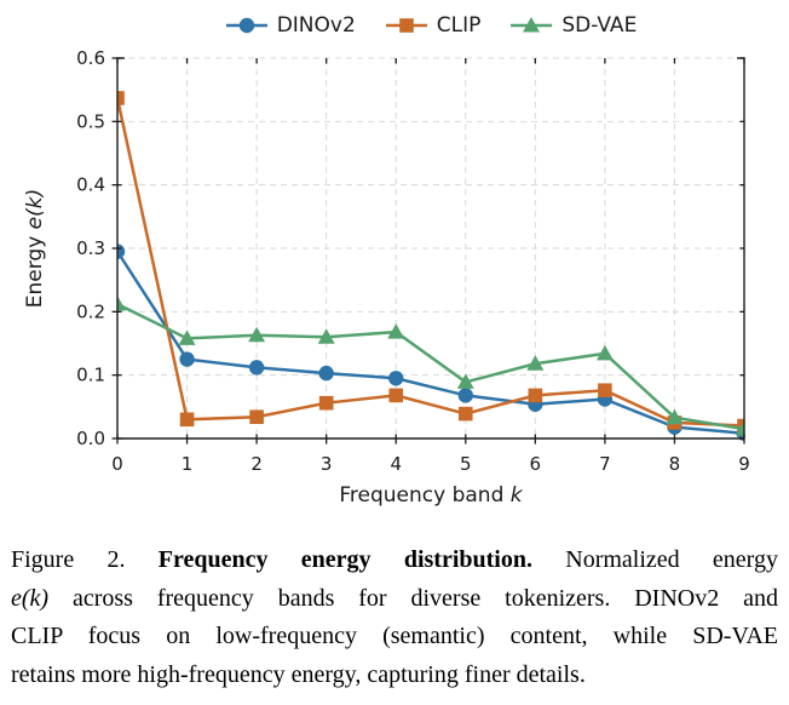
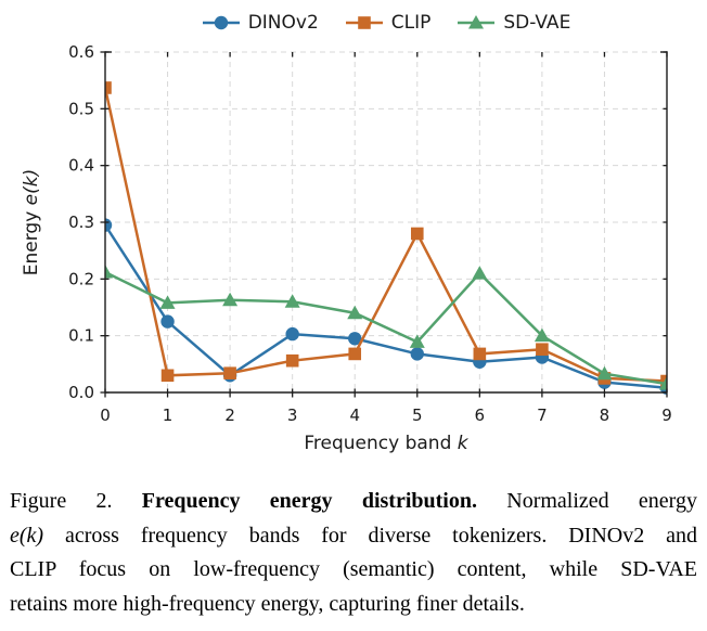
DINOv2/2: 0.11 -> 0.03
SD-VAE/4: 0.17 -> 0.14
CLIP/5: 0.04 -> 0.28
SD-VAE/6: 0.12 -> 0.21
SD-VAE/7: 0.13 -> 0.10
